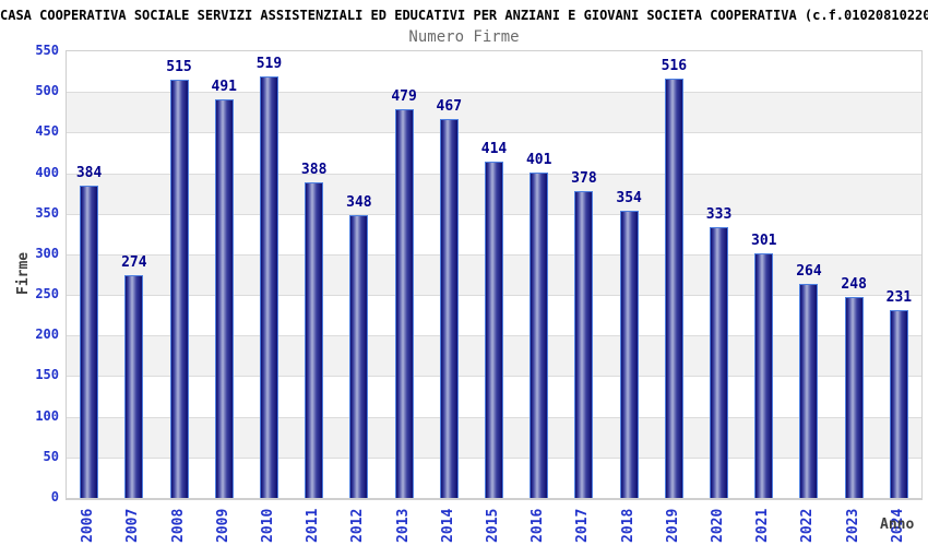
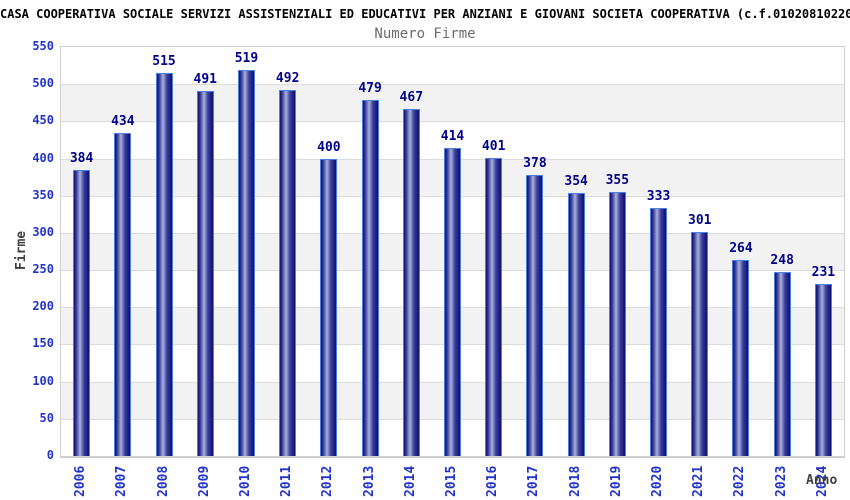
2007: 274 -> 434
2011: 388 -> 492
2012: 348 -> 400
2019: 516 -> 355
